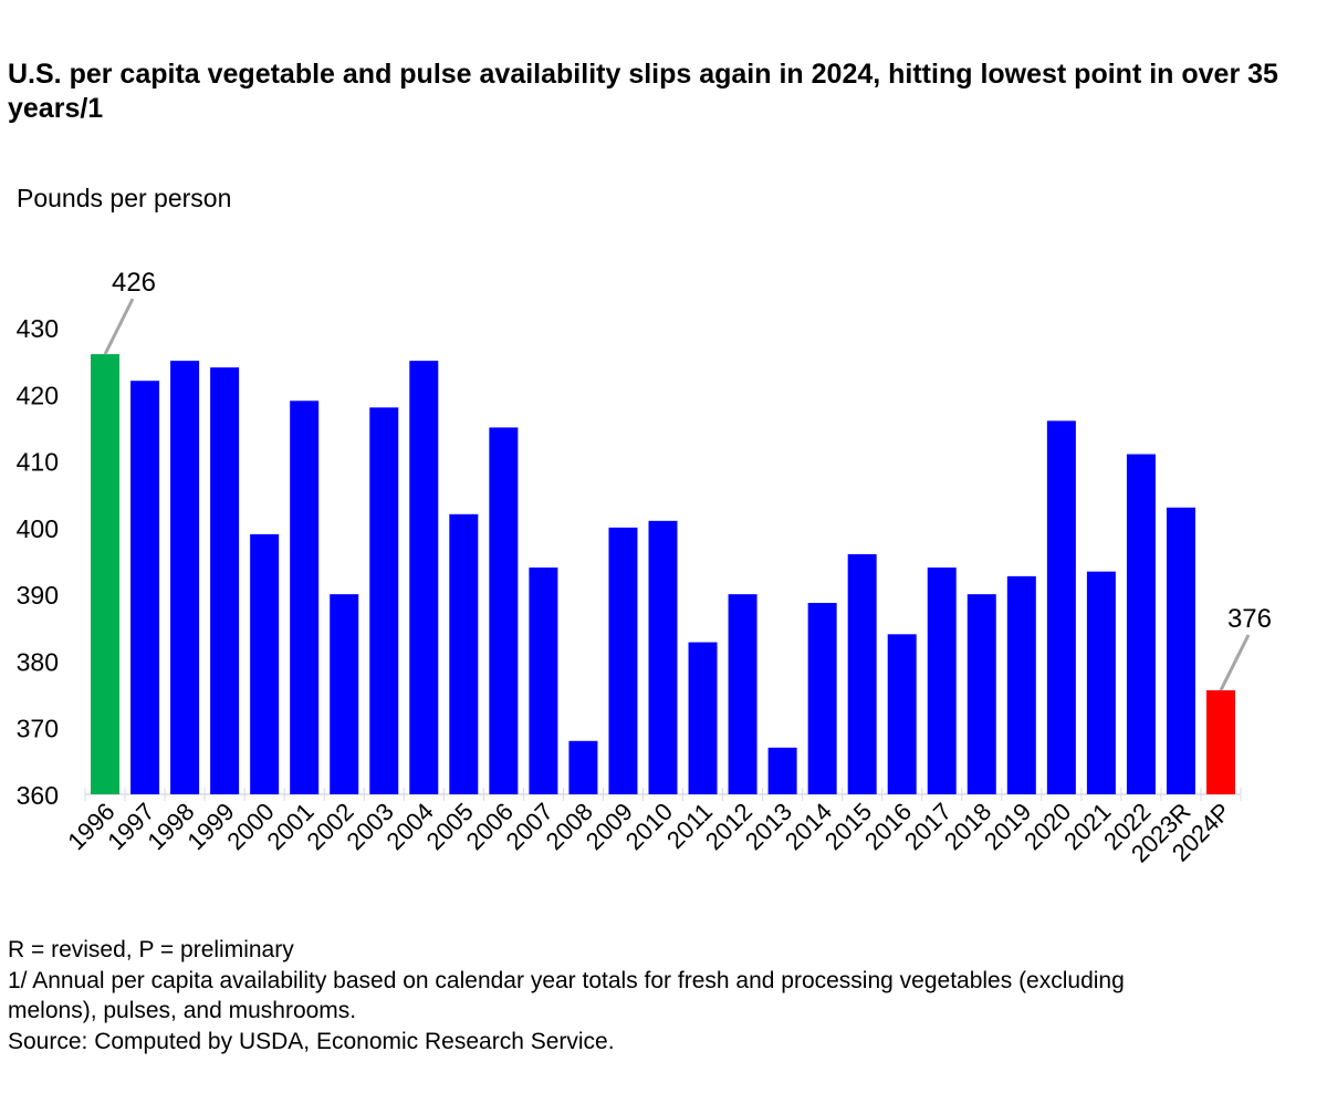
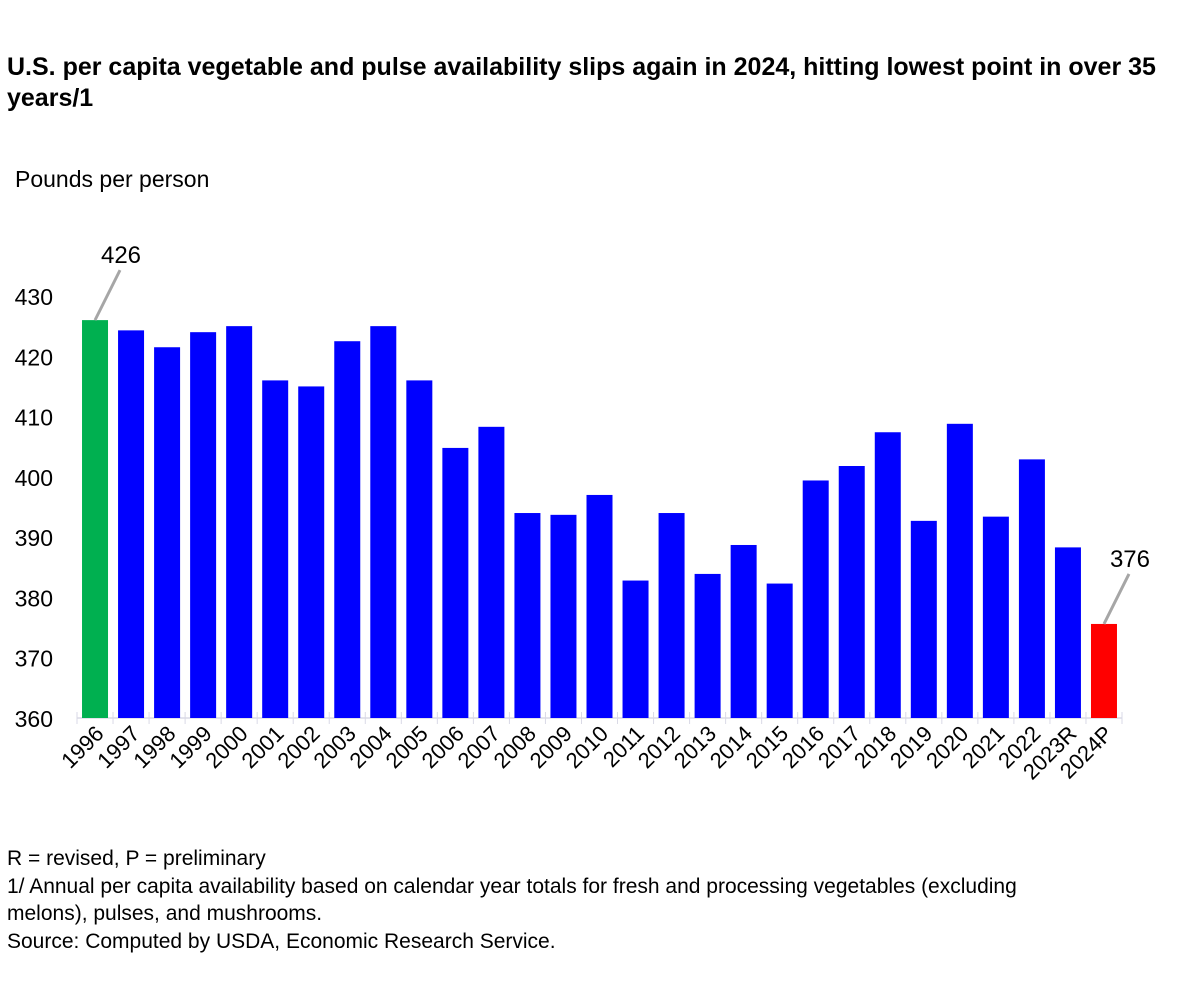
1997: 422 -> 424
1998: 425 -> 422
2000: 399 -> 425
2001: 419 -> 416
2002: 390 -> 415
2003: 418 -> 422
2005: 402 -> 416
2006: 415 -> 405
2007: 394 -> 408
2008: 368 -> 394
2009: 400 -> 394
2010: 401 -> 397
2012: 390 -> 394
2013: 367 -> 384
2015: 396 -> 382
2016: 384 -> 399
2017: 394 -> 402
2018: 390 -> 407
2020: 416 -> 409
2022: 411 -> 403
2023R: 403 -> 388
